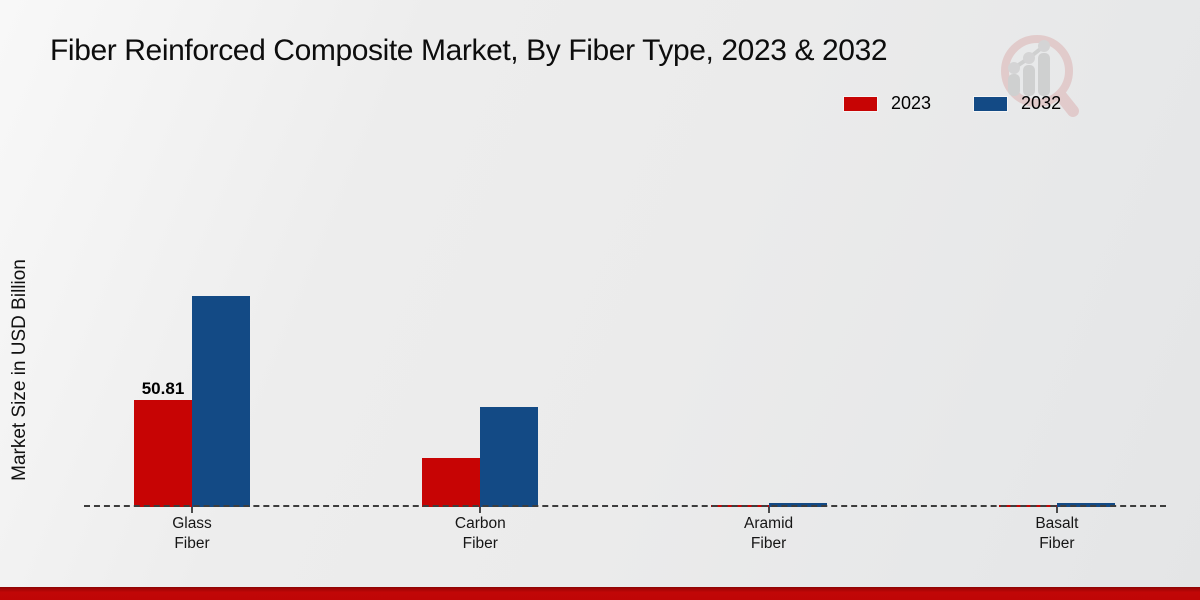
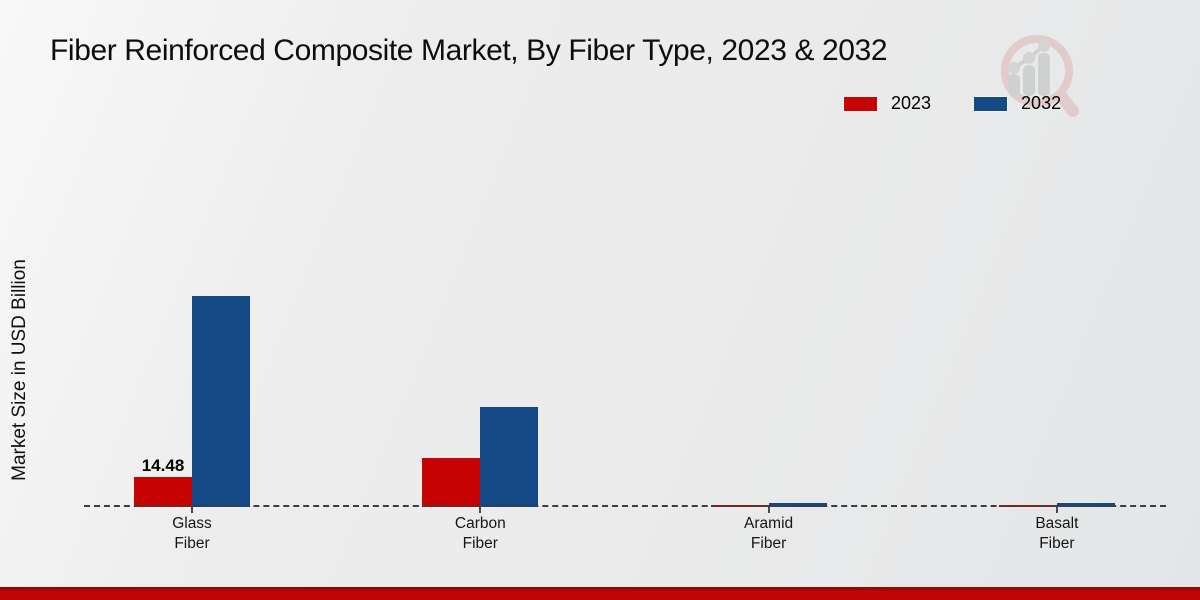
2023/Glass Fiber: 50.81 -> 14.48
